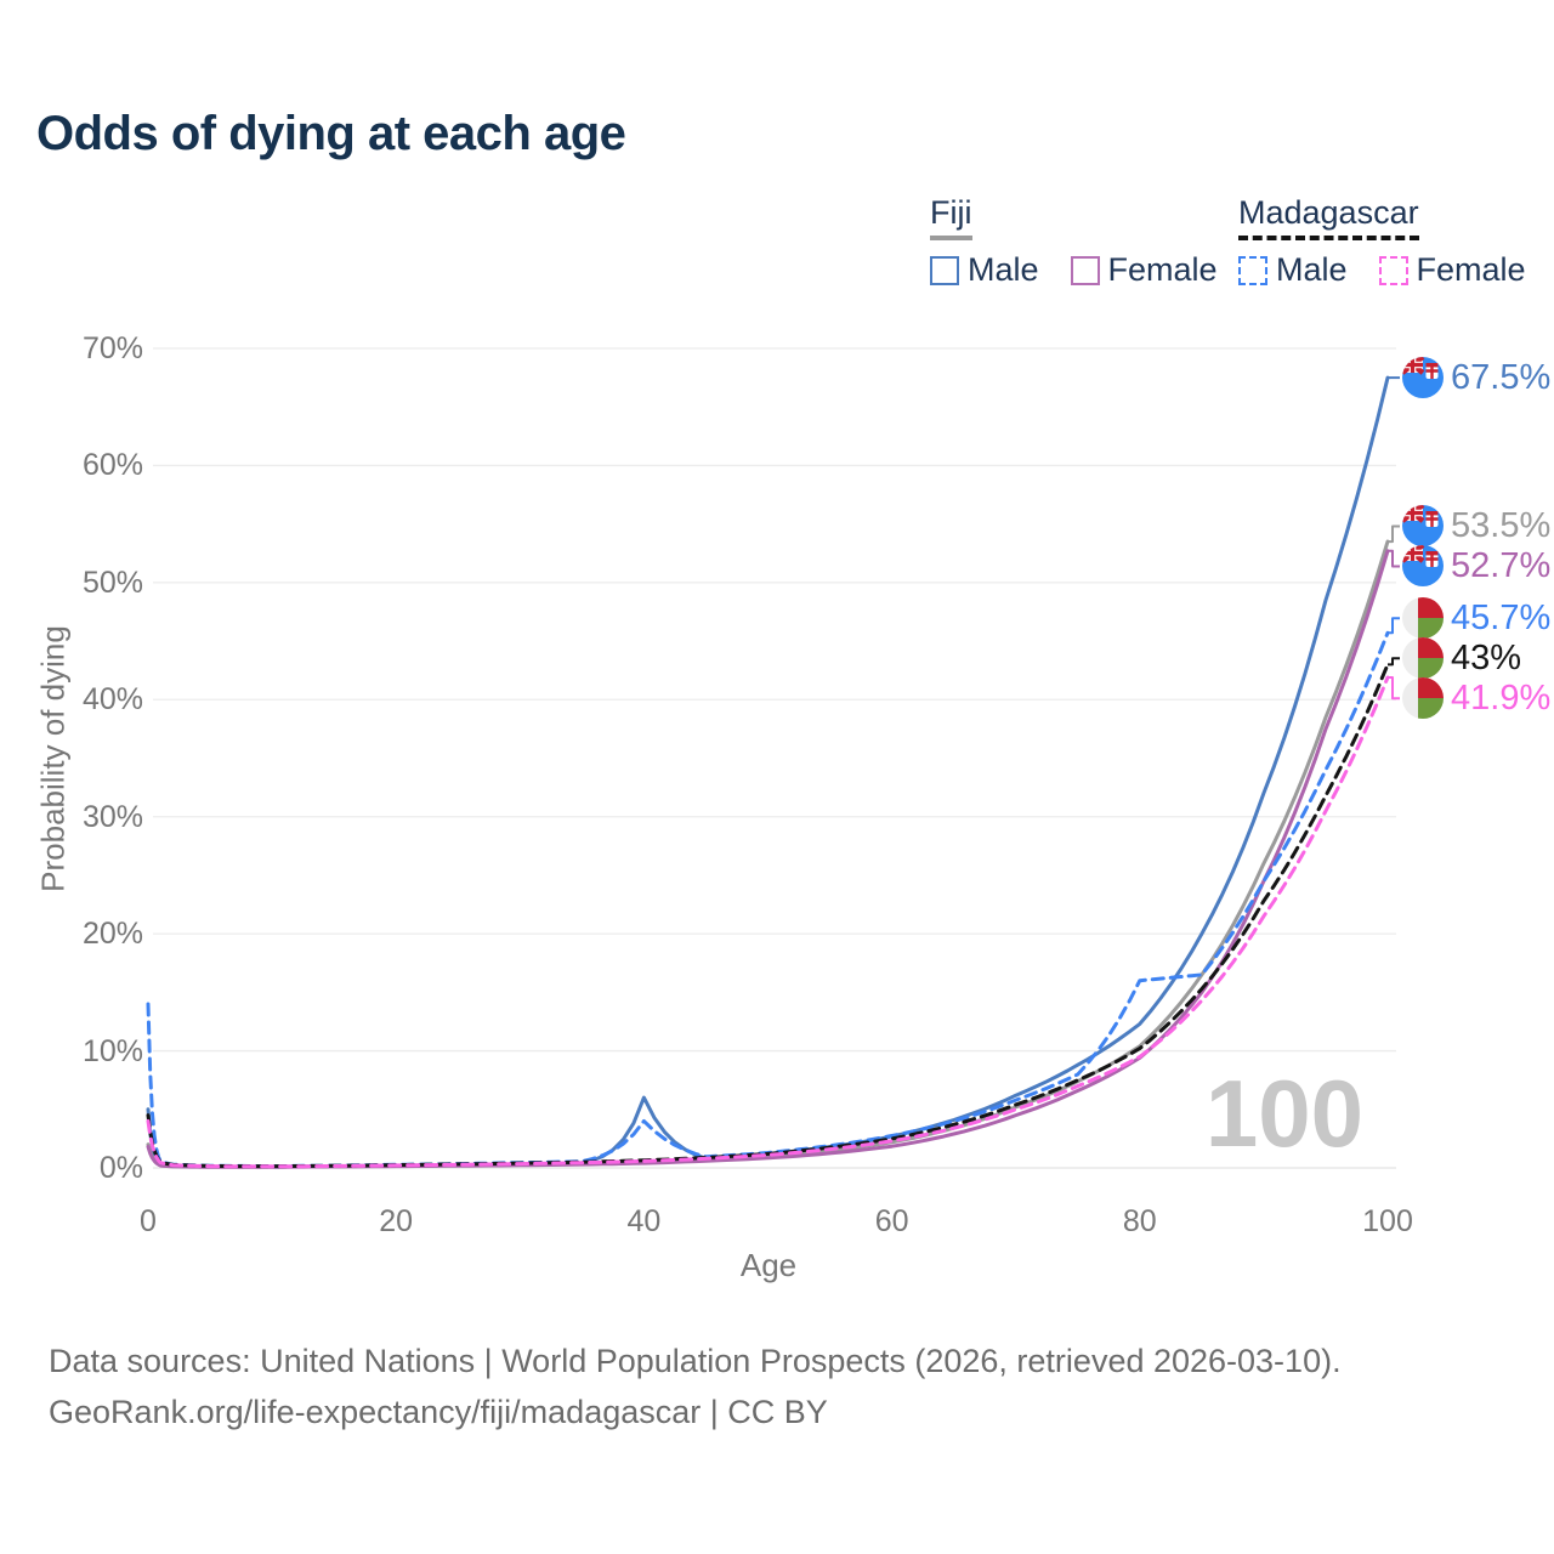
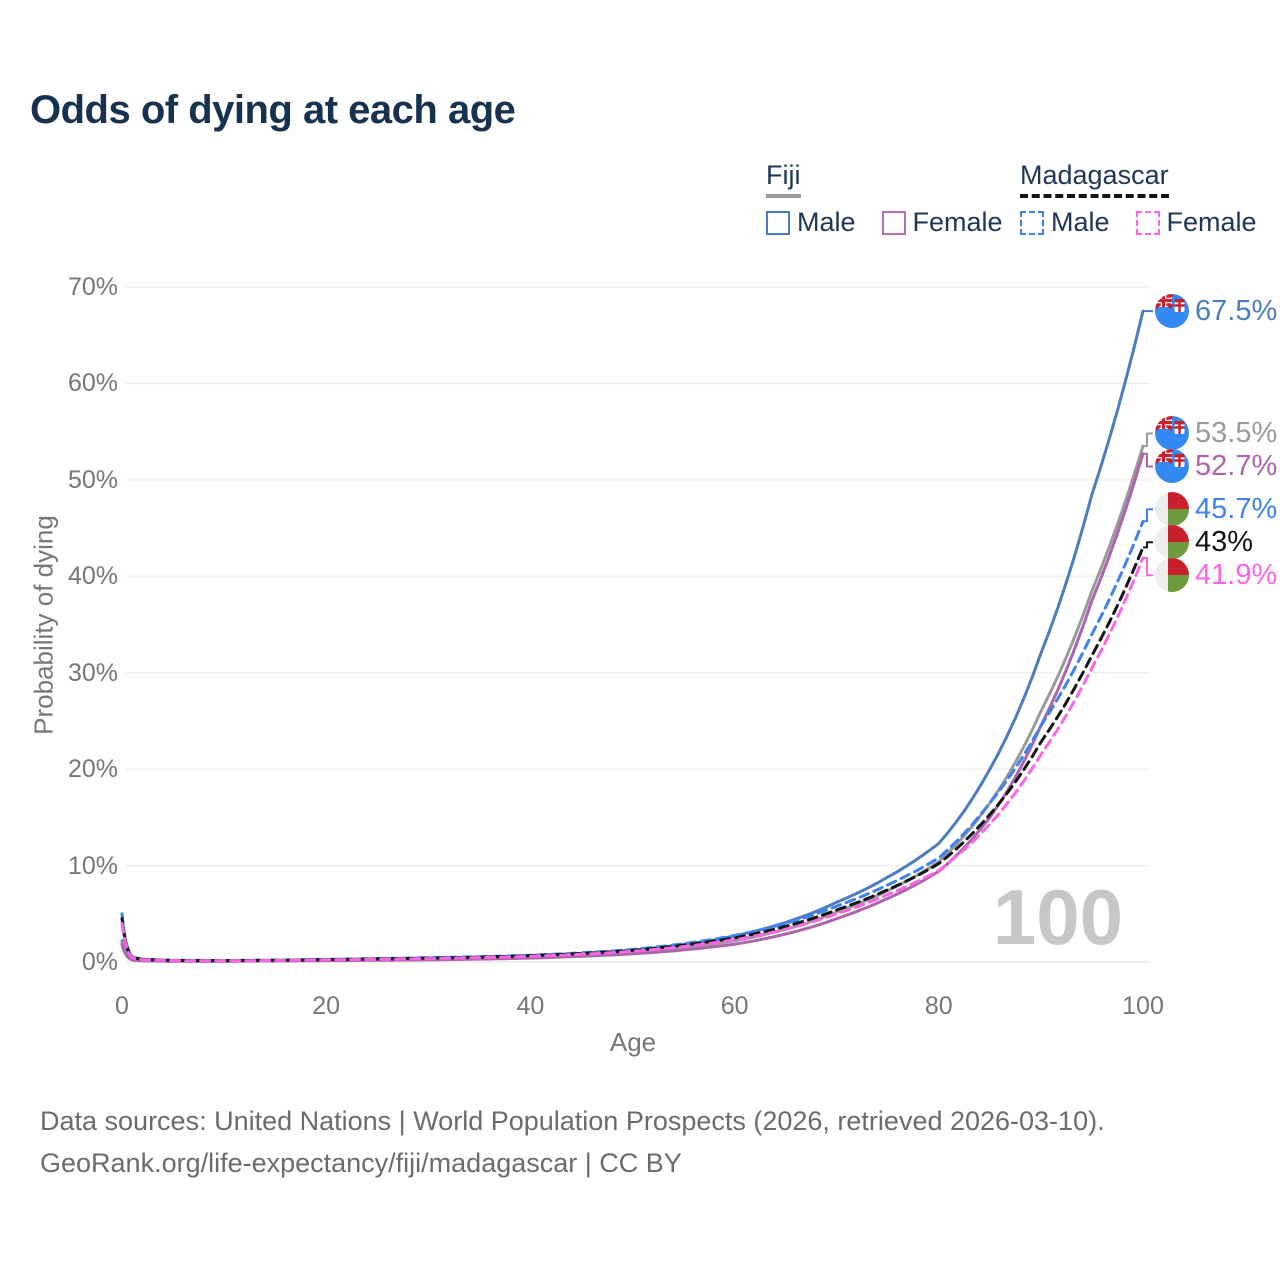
Fiji Male/0: 5% -> 2%
Madagascar Male/0: 14% -> 5%
Fiji Male/40: 6% -> 1%
Madagascar Male/40: 4% -> 1%
Madagascar Male/80: 16% -> 11%
